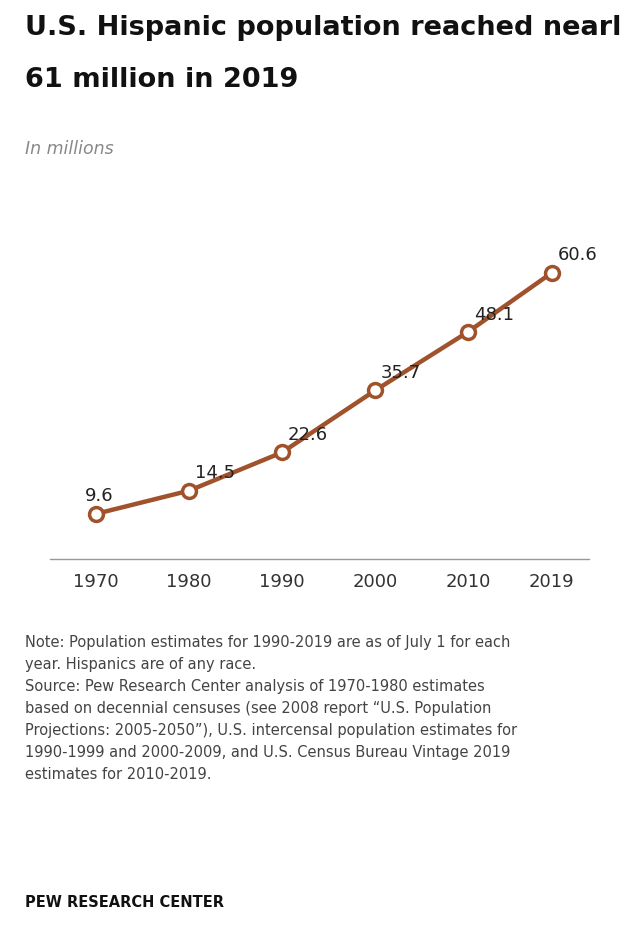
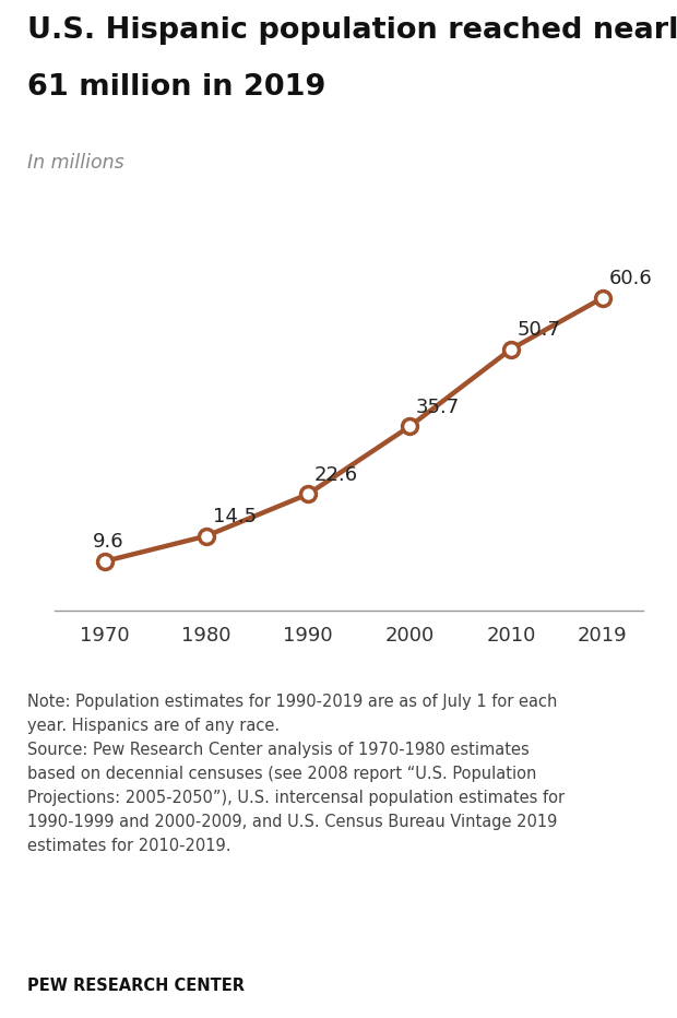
2010: 48.1 -> 50.7
